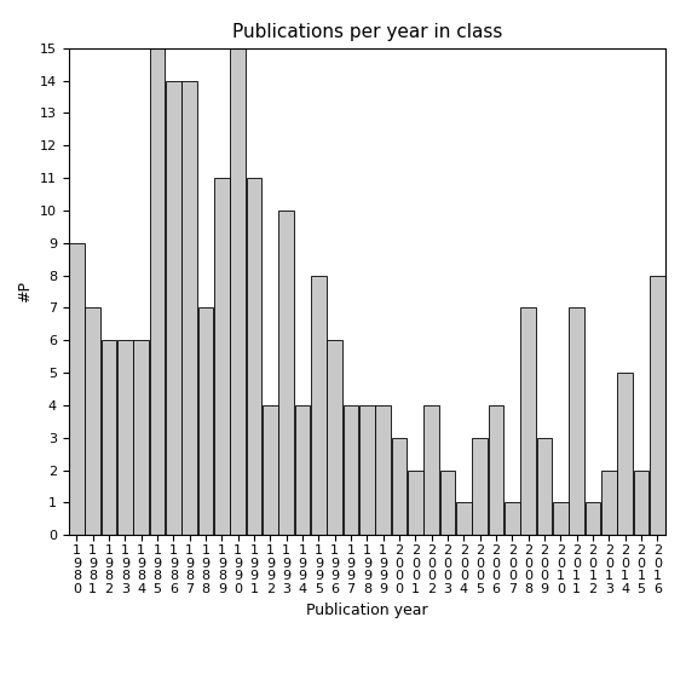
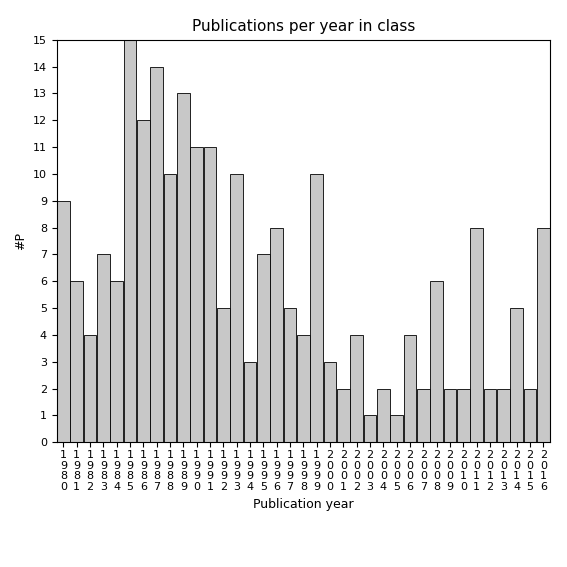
1 9 8 1: 7 -> 6
1 9 8 2: 6 -> 4
1 9 8 3: 6 -> 7
1 9 8 6: 14 -> 12
1 9 8 8: 7 -> 10
1 9 8 9: 11 -> 13
1 9 9 0: 15 -> 11
1 9 9 2: 4 -> 5
1 9 9 4: 4 -> 3
1 9 9 5: 8 -> 7
1 9 9 6: 6 -> 8
1 9 9 7: 4 -> 5
1 9 9 9: 4 -> 10
2 0 0 3: 2 -> 1
2 0 0 4: 1 -> 2
2 0 0 5: 3 -> 1
2 0 0 7: 1 -> 2
2 0 0 8: 7 -> 6
2 0 0 9: 3 -> 2
2 0 1 0: 1 -> 2
2 0 1 1: 7 -> 8
2 0 1 2: 1 -> 2
